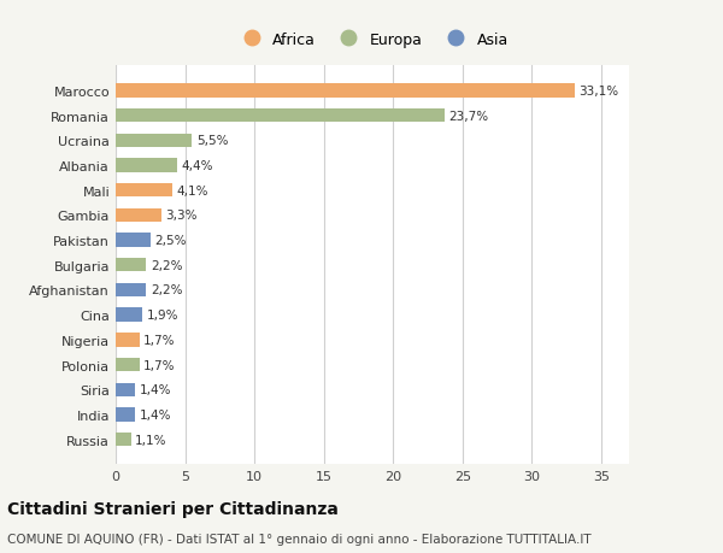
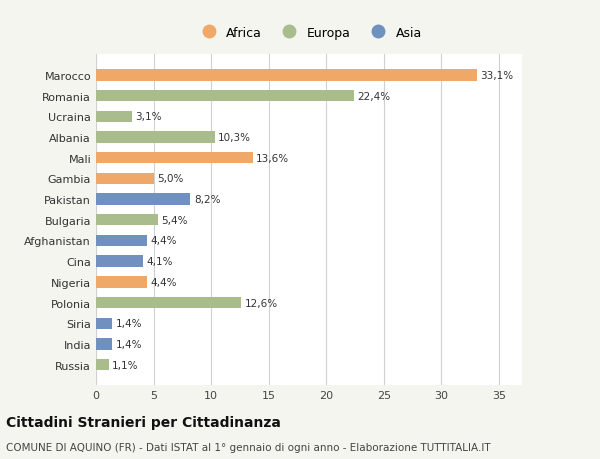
Romania: 23,7% -> 22,4%
Ucraina: 5,5% -> 3,1%
Albania: 4,4% -> 10,3%
Mali: 4,1% -> 13,6%
Gambia: 3,3% -> 5,0%
Pakistan: 2,5% -> 8,2%
Bulgaria: 2,2% -> 5,4%
Afghanistan: 2,2% -> 4,4%
Cina: 1,9% -> 4,1%
Nigeria: 1,7% -> 4,4%
Polonia: 1,7% -> 12,6%
